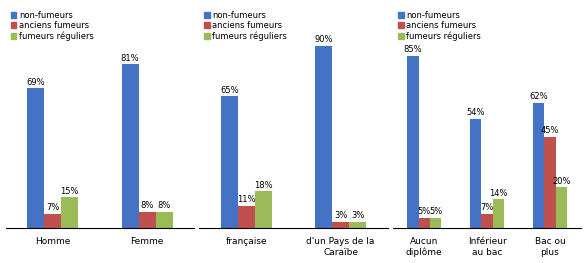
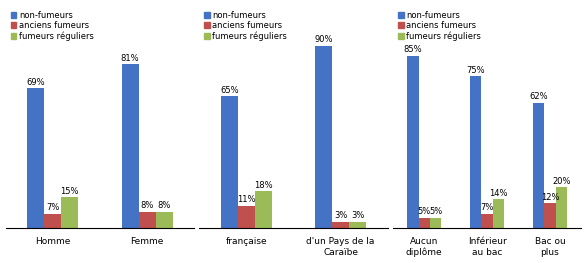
non-fumeurs/Inférieur au bac: 54% -> 75%
anciens fumeurs/Bac ou plus: 45% -> 12%
